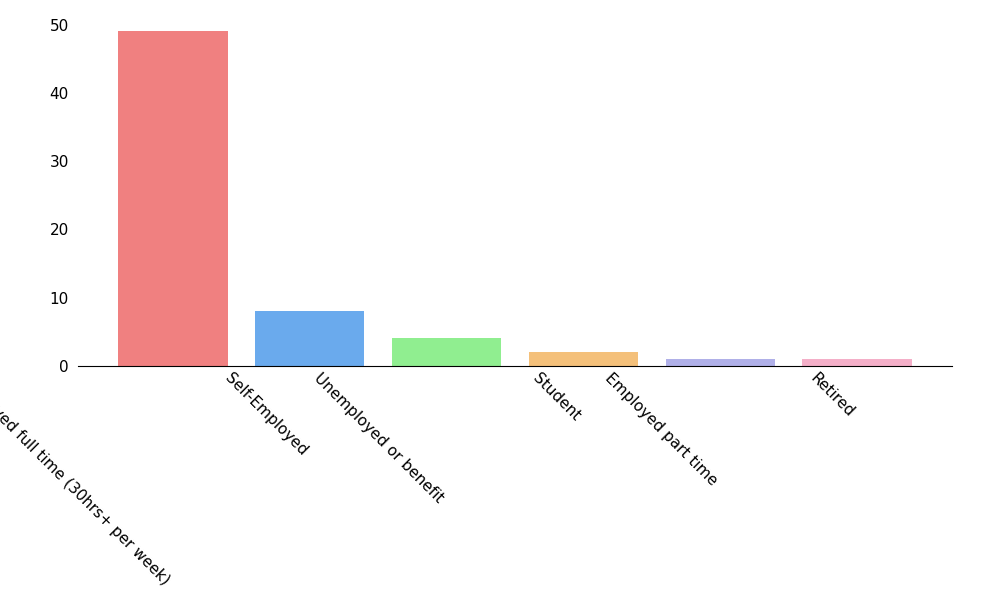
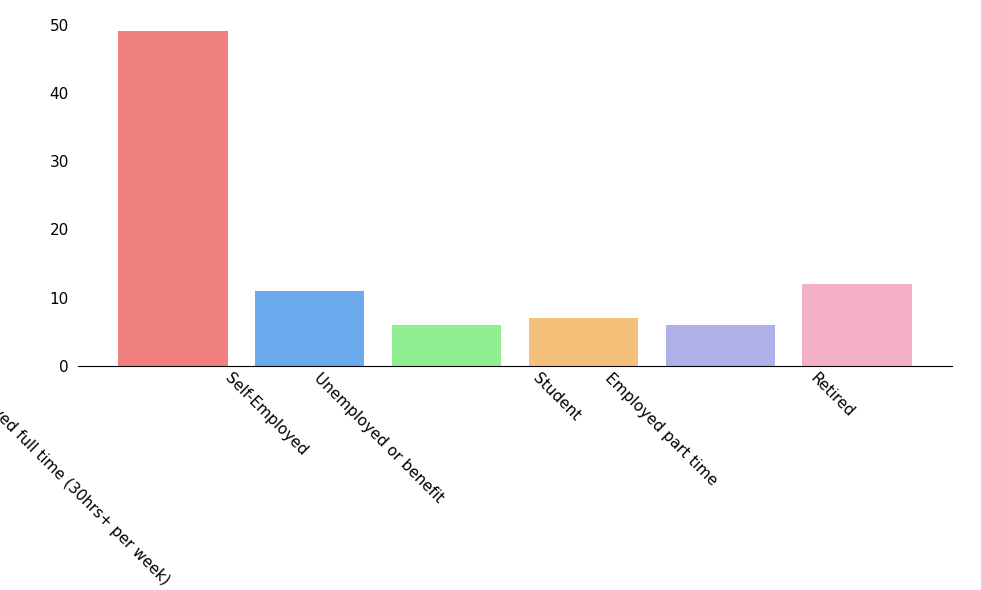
Self-Employed: 8 -> 11
Unemployed or benefit: 4 -> 6
Student: 2 -> 7
Employed part time: 1 -> 6
Retired: 1 -> 12
